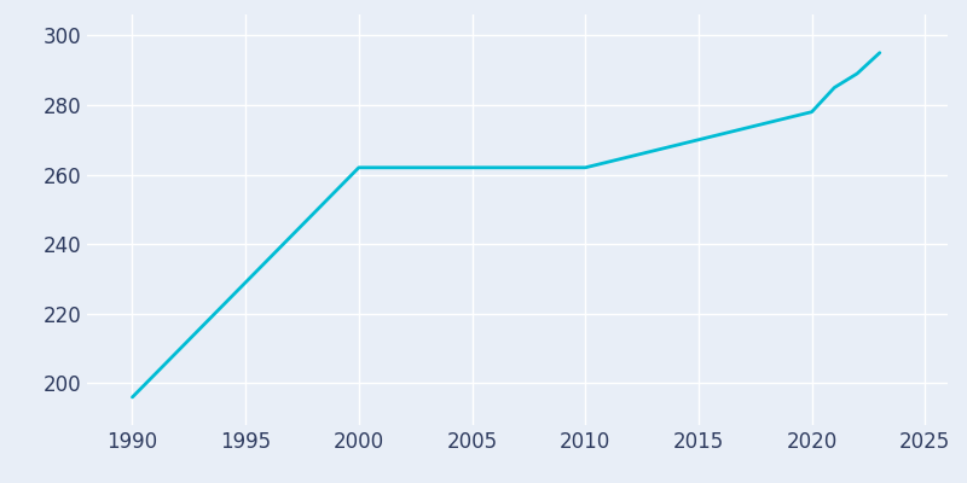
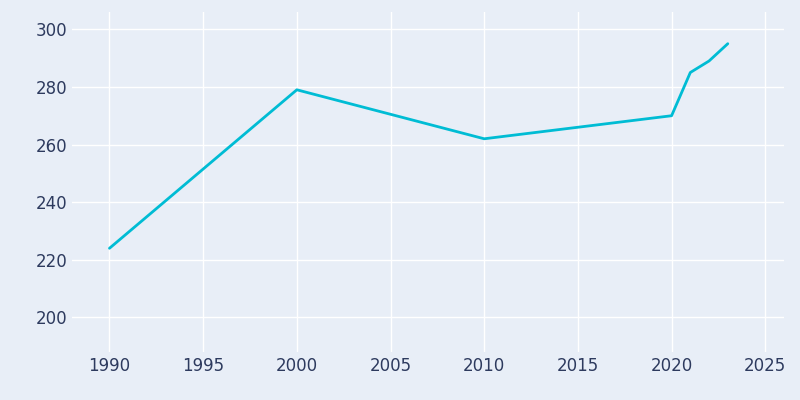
1990: 196 -> 224
2000: 262 -> 279
2020: 278 -> 270
